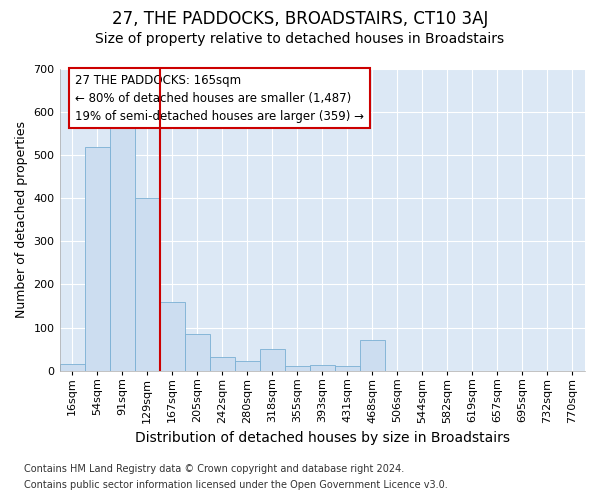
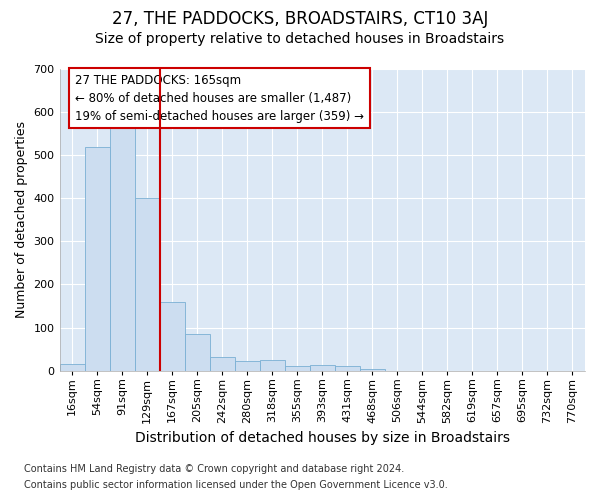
318sqm: 50 -> 24
468sqm: 70 -> 3
